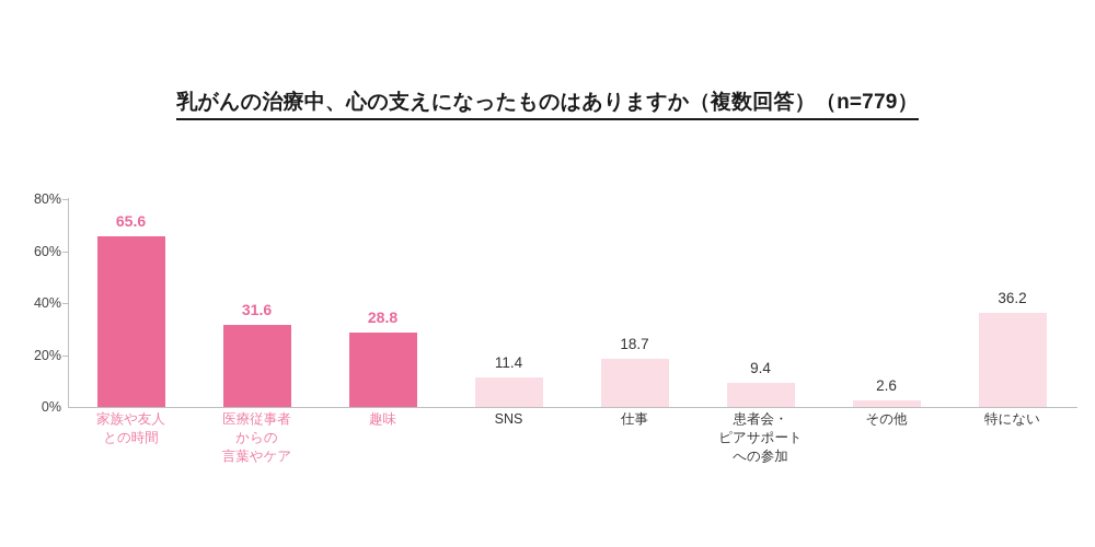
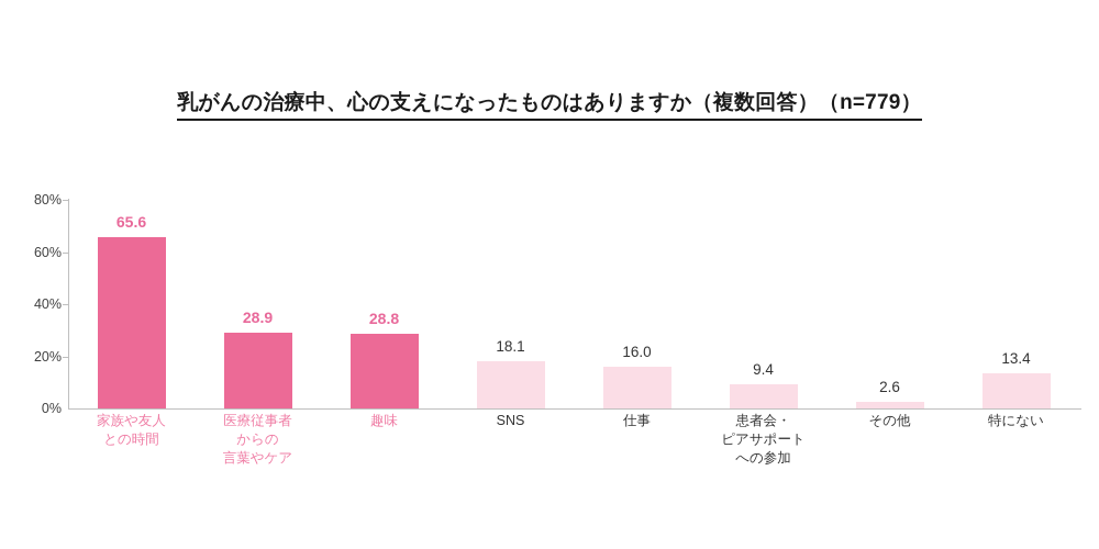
医療従事者からの言葉やケア: 31.6 -> 28.9
SNS: 11.4 -> 18.1
仕事: 18.7 -> 16.0
特にない: 36.2 -> 13.4
